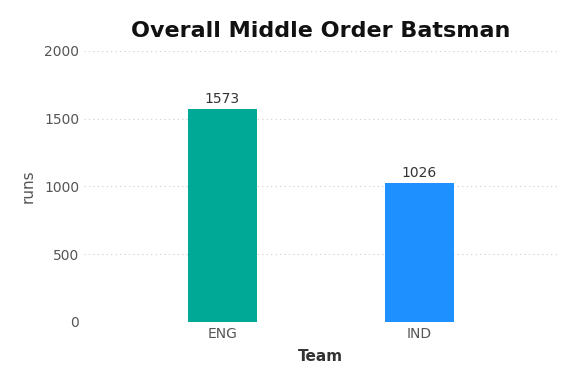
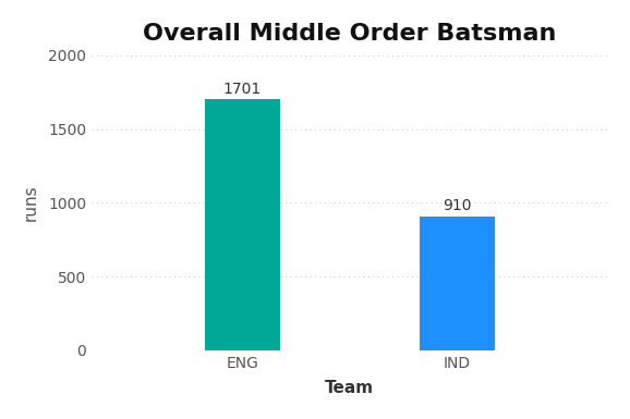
ENG: 1573 -> 1701
IND: 1026 -> 910
